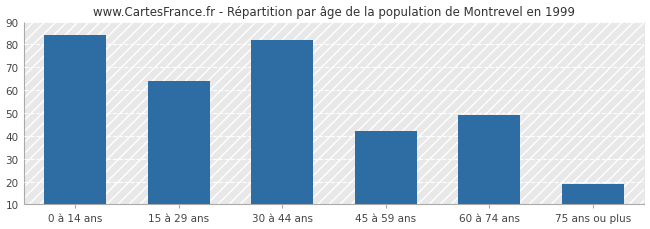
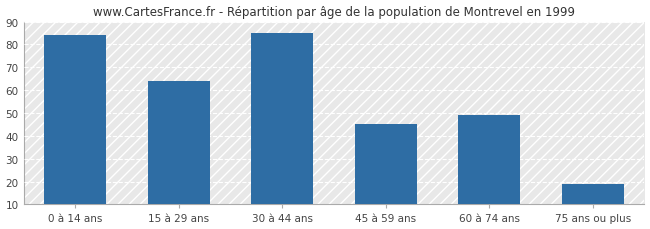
30 à 44 ans: 82 -> 85
45 à 59 ans: 42 -> 45
